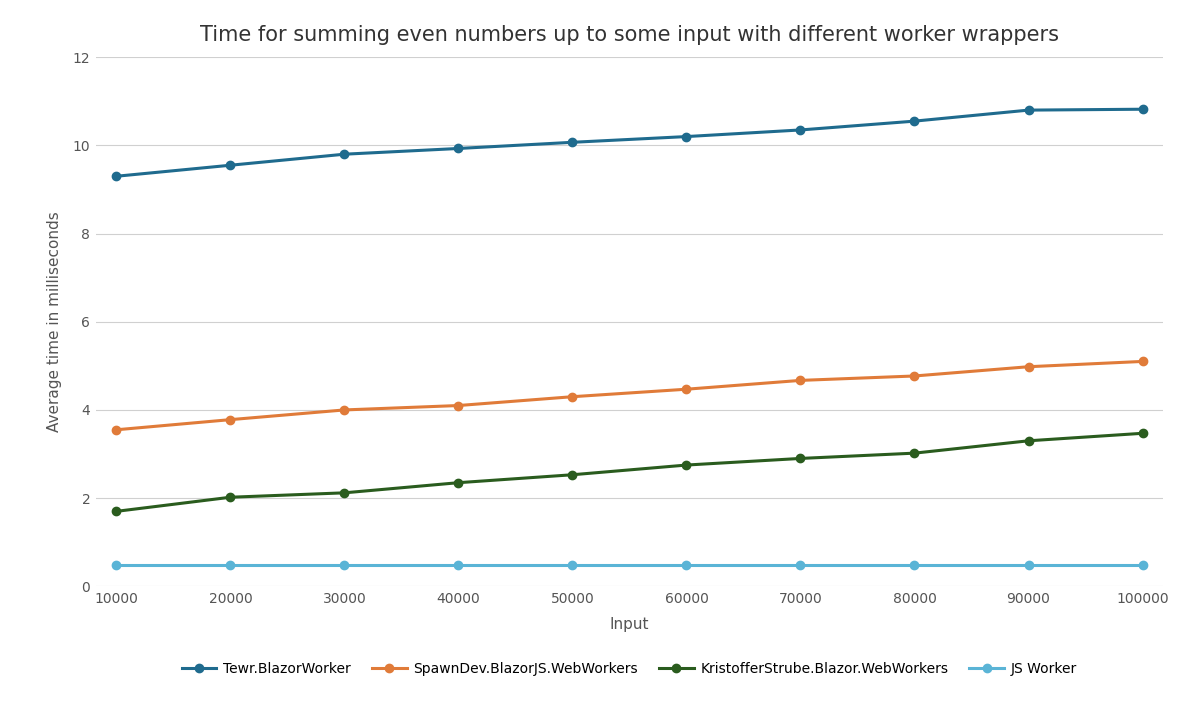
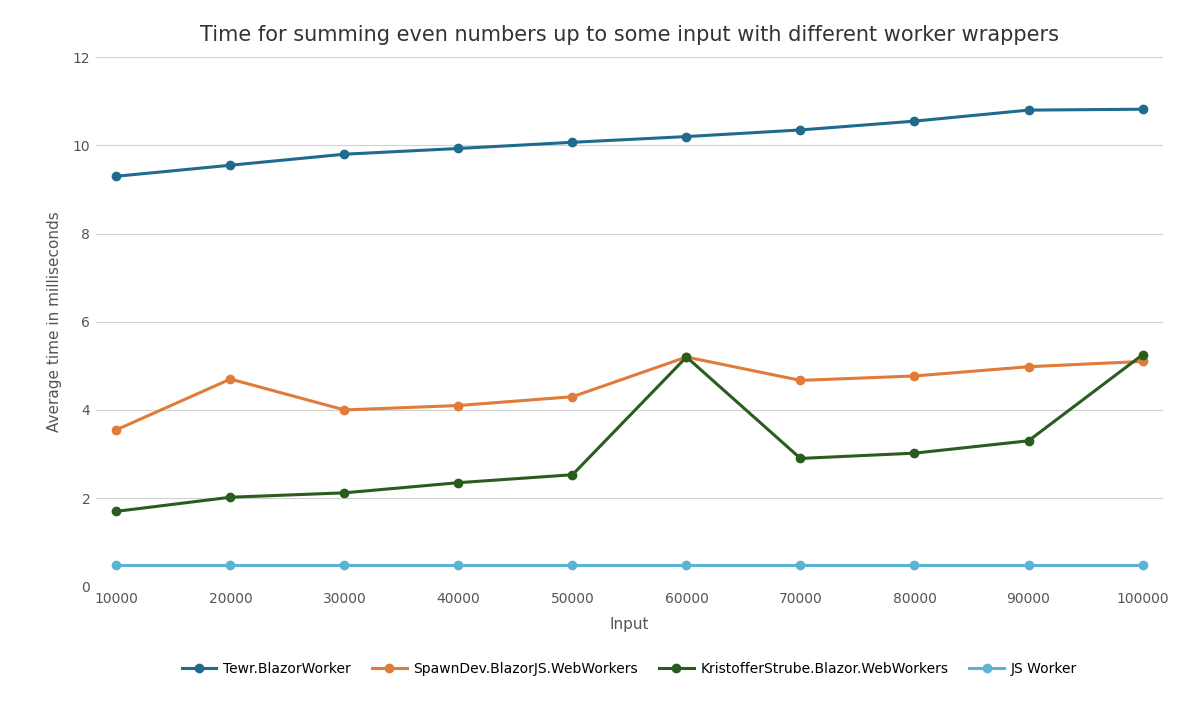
SpawnDev.BlazorJS.WebWorkers/20000: 3.78 -> 4.70
SpawnDev.BlazorJS.WebWorkers/60000: 4.47 -> 5.20
KristofferStrube.Blazor.WebWorkers/60000: 2.75 -> 5.20
KristofferStrube.Blazor.WebWorkers/100000: 3.47 -> 5.25
